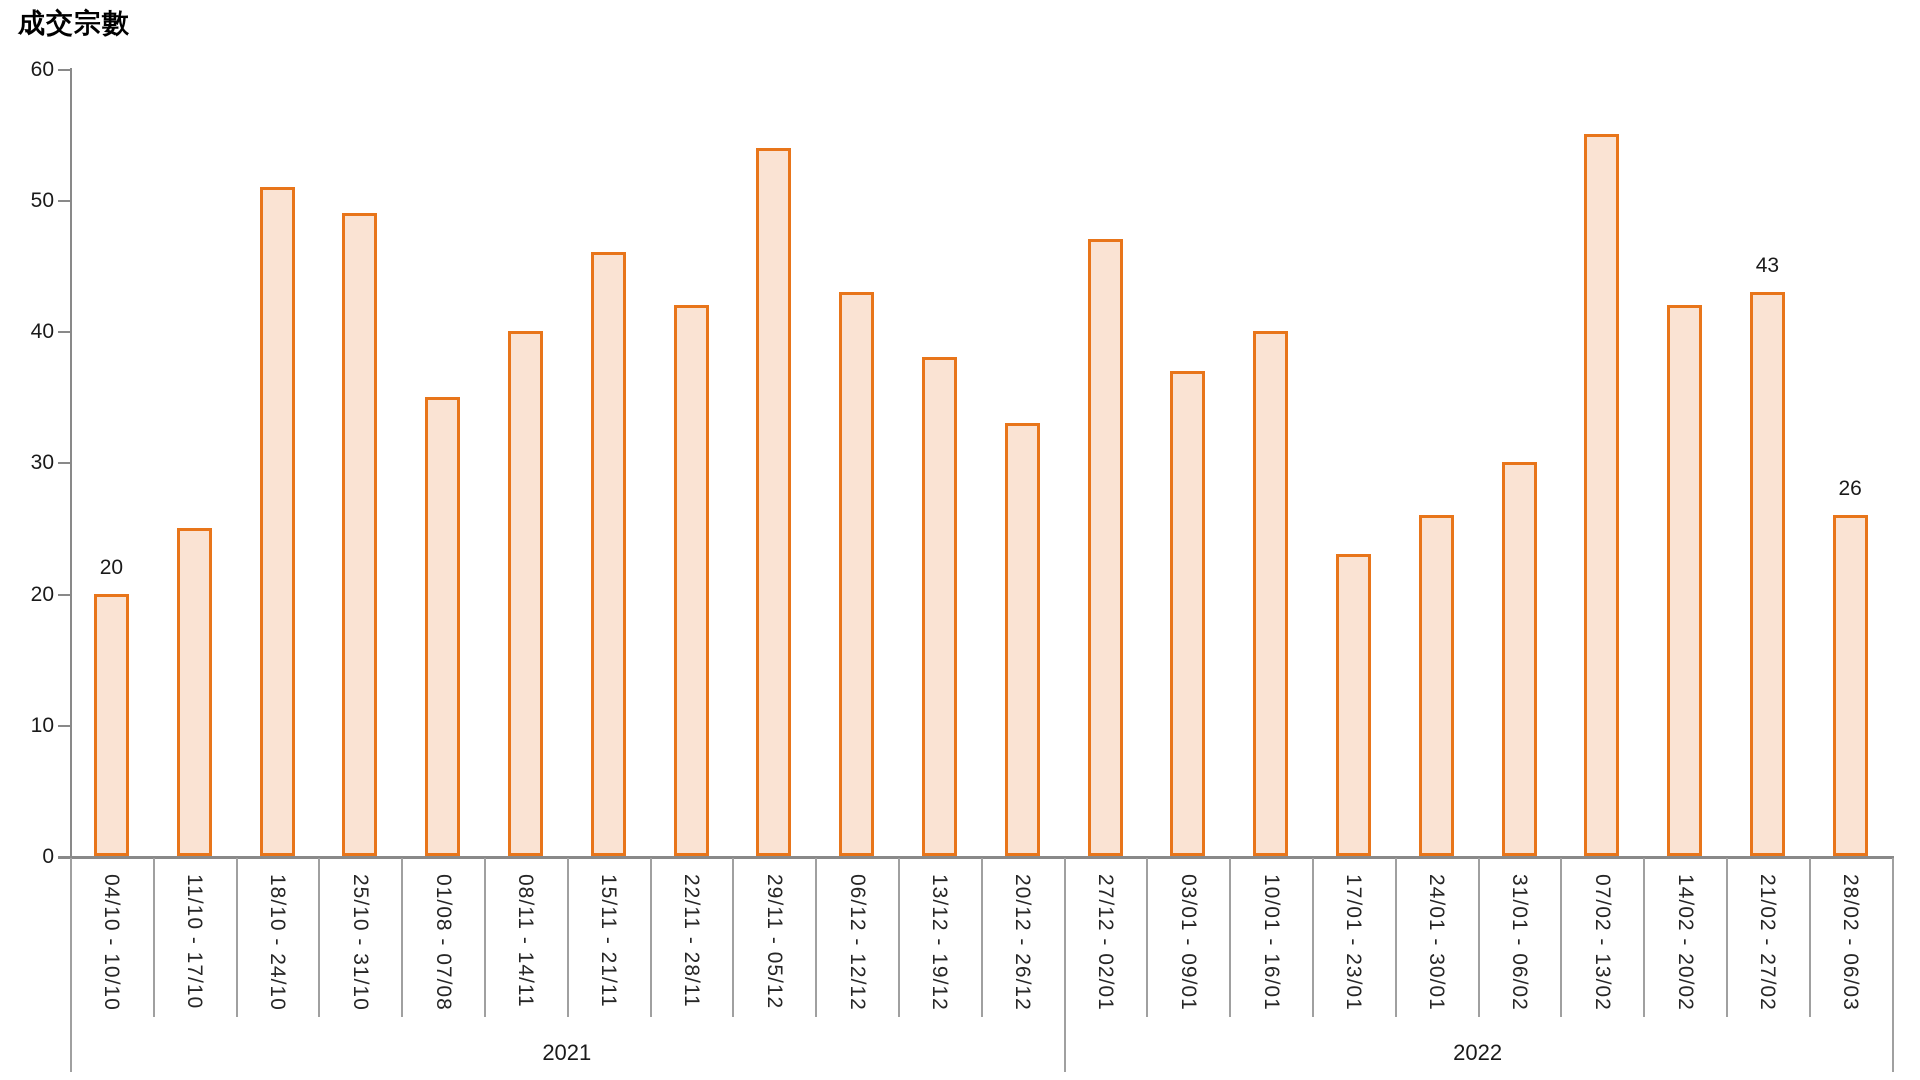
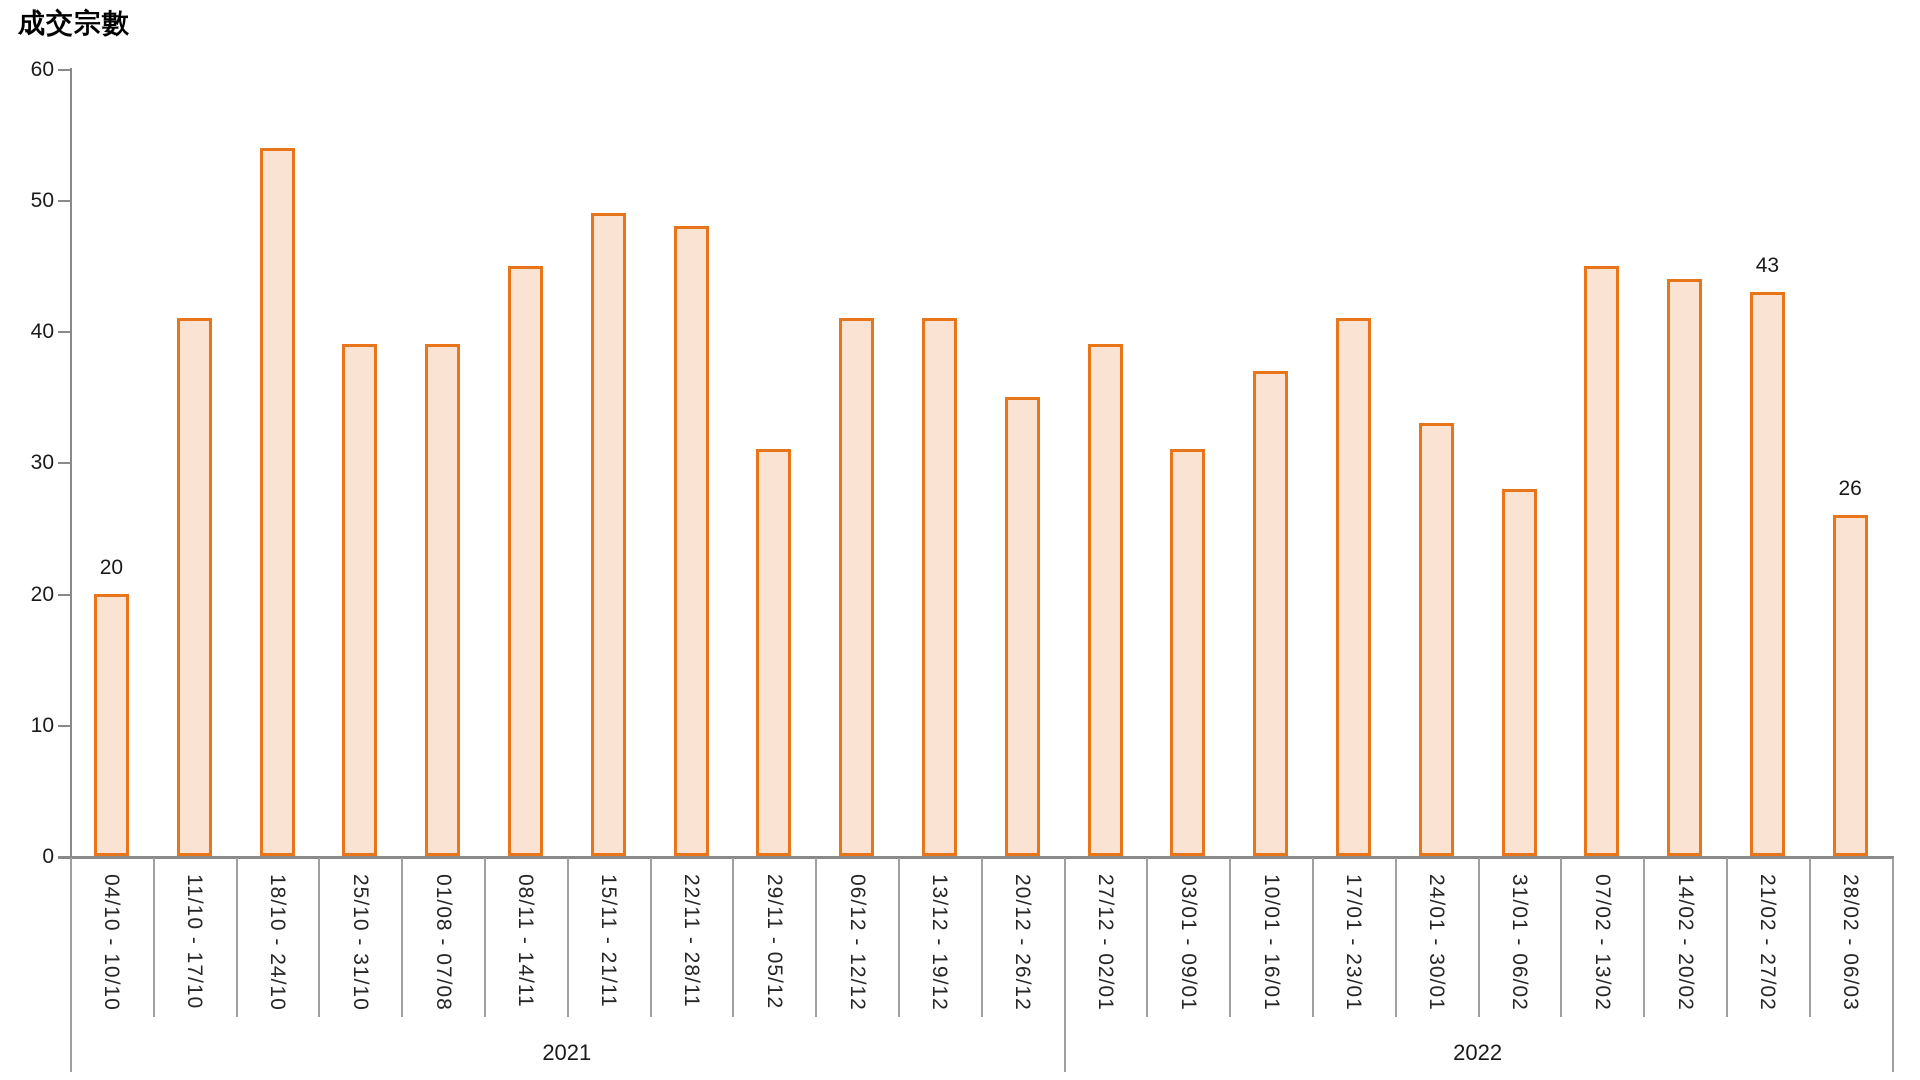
11/10 - 17/10: 25 -> 41
18/10 - 24/10: 51 -> 54
25/10 - 31/10: 49 -> 39
01/08 - 07/08: 35 -> 39
08/11 - 14/11: 40 -> 45
15/11 - 21/11: 46 -> 49
22/11 - 28/11: 42 -> 48
29/11 - 05/12: 54 -> 31
06/12 - 12/12: 43 -> 41
13/12 - 19/12: 38 -> 41
20/12 - 26/12: 33 -> 35
27/12 - 02/01: 47 -> 39
03/01 - 09/01: 37 -> 31
10/01 - 16/01: 40 -> 37
17/01 - 23/01: 23 -> 41
24/01 - 30/01: 26 -> 33
31/01 - 06/02: 30 -> 28
07/02 - 13/02: 55 -> 45
14/02 - 20/02: 42 -> 44
